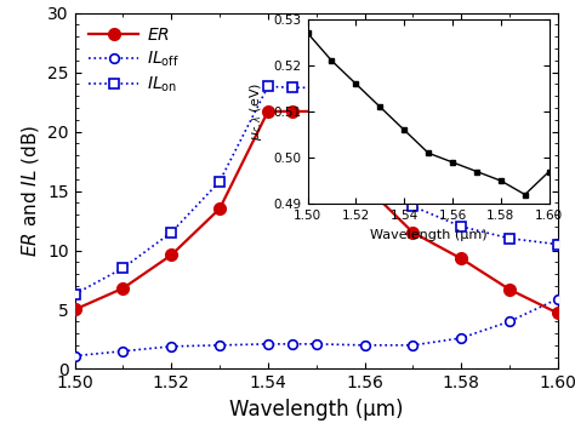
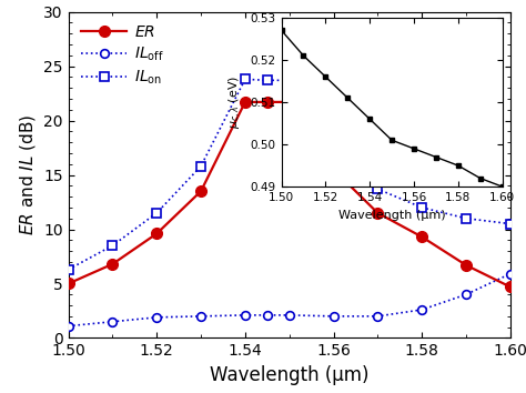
1.60: 0.497 -> 0.490
